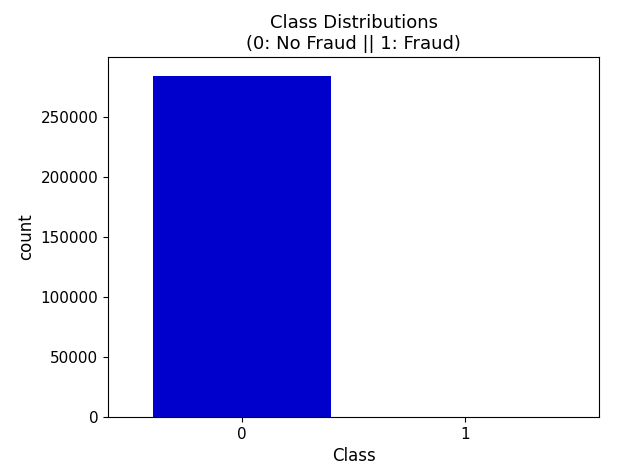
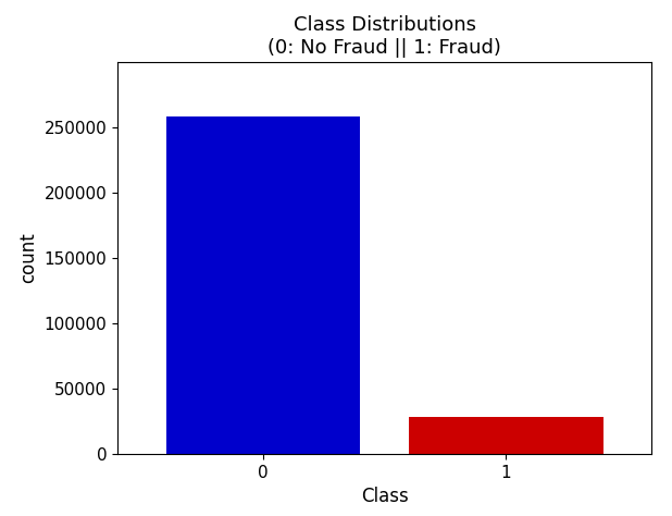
0: 284000 -> 258000
1: 0 -> 28000
